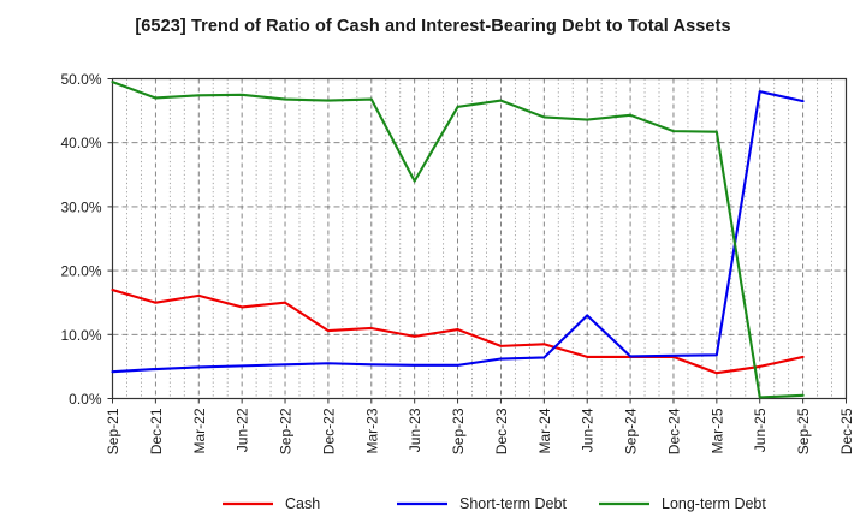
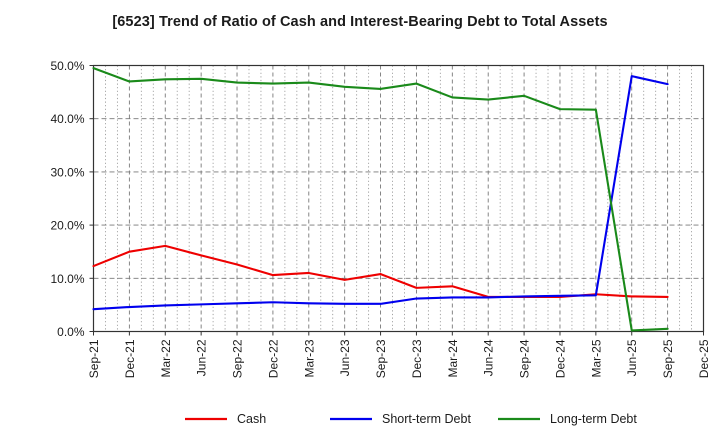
Cash/Sep-21: 17% -> 12%
Cash/Sep-22: 15% -> 13%
Long-term Debt/Jun-23: 34% -> 46%
Short-term Debt/Jun-24: 13% -> 6%
Cash/Mar-25: 4% -> 7%
Cash/Jun-25: 5% -> 7%
